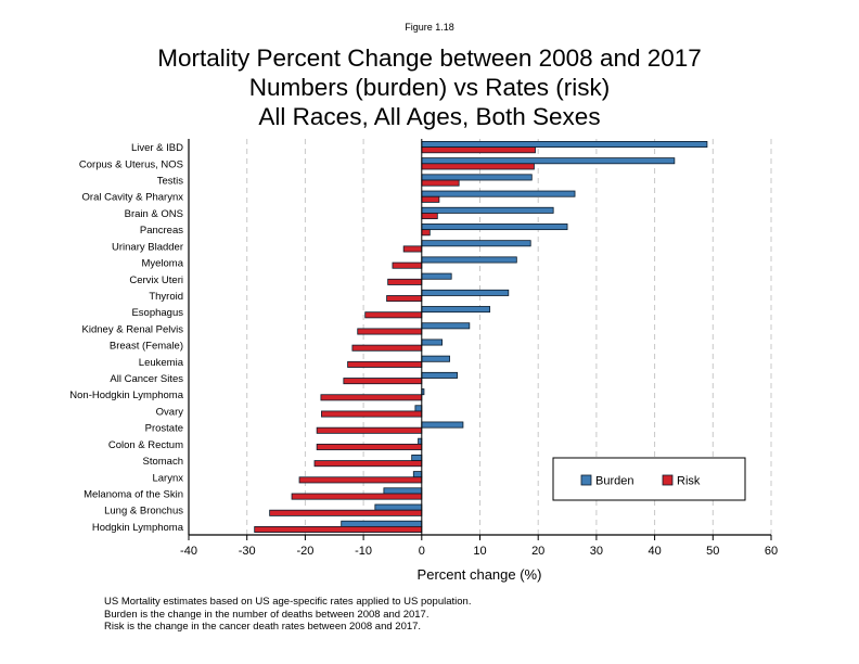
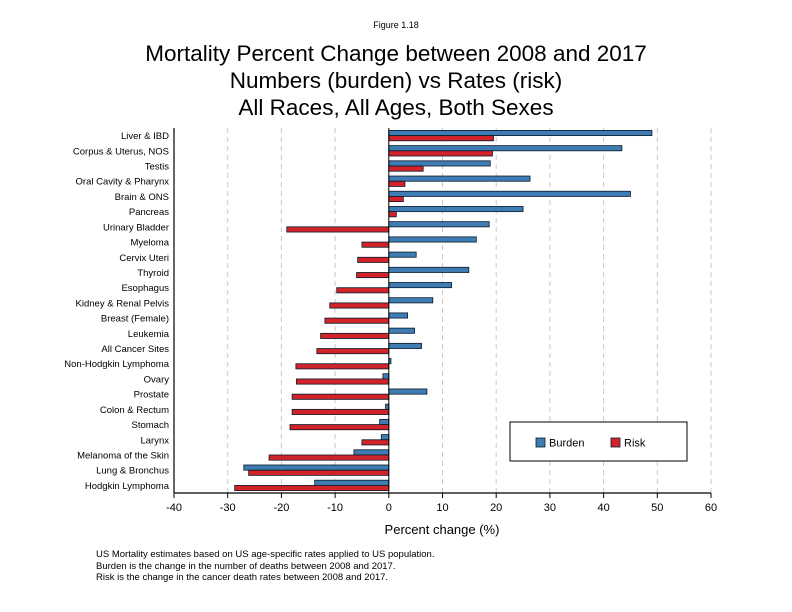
Burden/Brain & ONS: 23 -> 45
Risk/Urinary Bladder: -3 -> -19
Risk/Larynx: -21 -> -5
Burden/Lung & Bronchus: -8 -> -27
